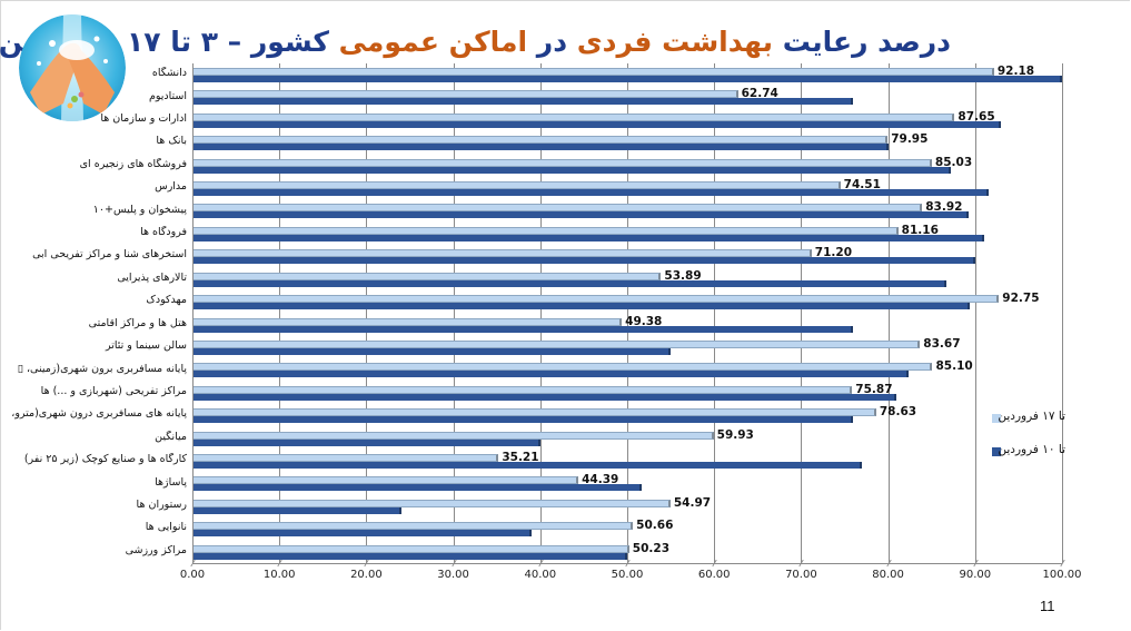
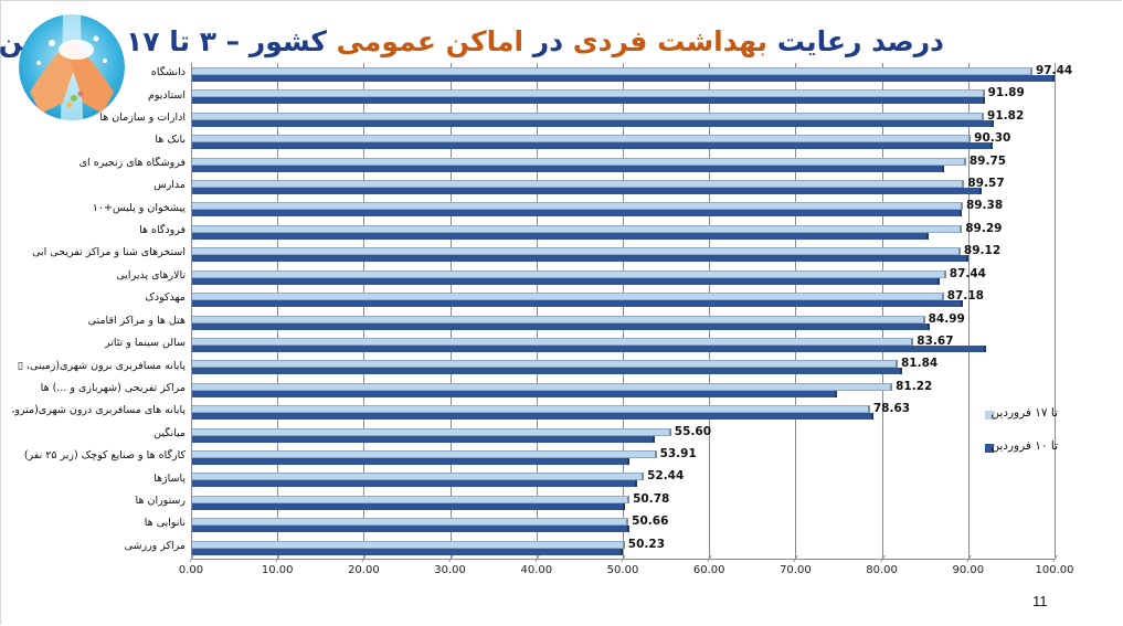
تا ۱۷ فروردین/دانشگاه: 92.18 -> 97.44
تا ۱۷ فروردین/استادیوم: 62.74 -> 91.89
تا ۱۰ فروردین/استادیوم: 76 -> 92
تا ۱۷ فروردین/ادارات و سازمان ها: 87.65 -> 91.82
تا ۱۷ فروردین/بانک ها: 79.95 -> 90.30
تا ۱۰ فروردین/بانک ها: 80 -> 93
تا ۱۷ فروردین/فروشگاه های زنجیره ای: 85.03 -> 89.75
تا ۱۷ فروردین/مدارس: 74.51 -> 89.57
تا ۱۷ فروردین/پیشخوان و پلیس+۱۰: 83.92 -> 89.38
تا ۱۷ فروردین/فرودگاه ها: 81.16 -> 89.29
تا ۱۰ فروردین/فرودگاه ها: 91 -> 85
تا ۱۷ فروردین/استخرهای شنا و مراکز تفریحی آبی: 71.20 -> 89.12
تا ۱۷ فروردین/تالارهای پذیرایی: 53.89 -> 87.44
تا ۱۷ فروردین/مهدکودک: 92.75 -> 87.18
تا ۱۷ فروردین/هتل ها و مراکز اقامتی: 49.38 -> 84.99
تا ۱۰ فروردین/هتل ها و مراکز اقامتی: 76 -> 86
تا ۱۰ فروردین/سالن سینما و تئاتر: 55 -> 92
تا ۱۷ فروردین/پایانه مسافربری برون شهری(زمینی، ▯: 85.10 -> 81.84
تا ۱۷ فروردین/مراکز تفریحی (شهربازی و ...) ها: 75.87 -> 81.22
تا ۱۰ فروردین/مراکز تفریحی (شهربازی و ...) ها: 81 -> 75
تا ۱۰ فروردین/پایانه های مسافربری درون شهری(مترو، ▯: 76 -> 79
تا ۱۷ فروردین/میانگین: 59.93 -> 55.60
تا ۱۰ فروردین/میانگین: 40 -> 54
تا ۱۷ فروردین/کارگاه ها و صنایع کوچک (زیر ۲۵ نفر): 35.21 -> 53.91
تا ۱۰ فروردین/کارگاه ها و صنایع کوچک (زیر ۲۵ نفر): 77 -> 51
تا ۱۷ فروردین/پاساژها: 44.39 -> 52.44
تا ۱۷ فروردین/رستوران ها: 54.97 -> 50.78
تا ۱۰ فروردین/رستوران ها: 24 -> 50
تا ۱۰ فروردین/نانوایی ها: 39 -> 51
